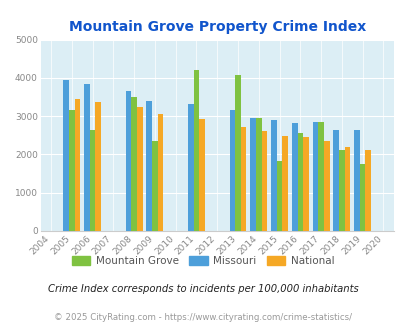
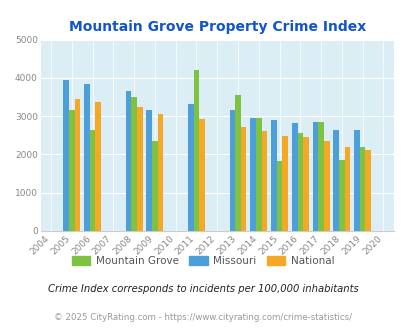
Missouri/2009: 3390 -> 3150
Mountain Grove/2013: 4080 -> 3550
Mountain Grove/2018: 2120 -> 1850
Mountain Grove/2019: 1750 -> 2200
